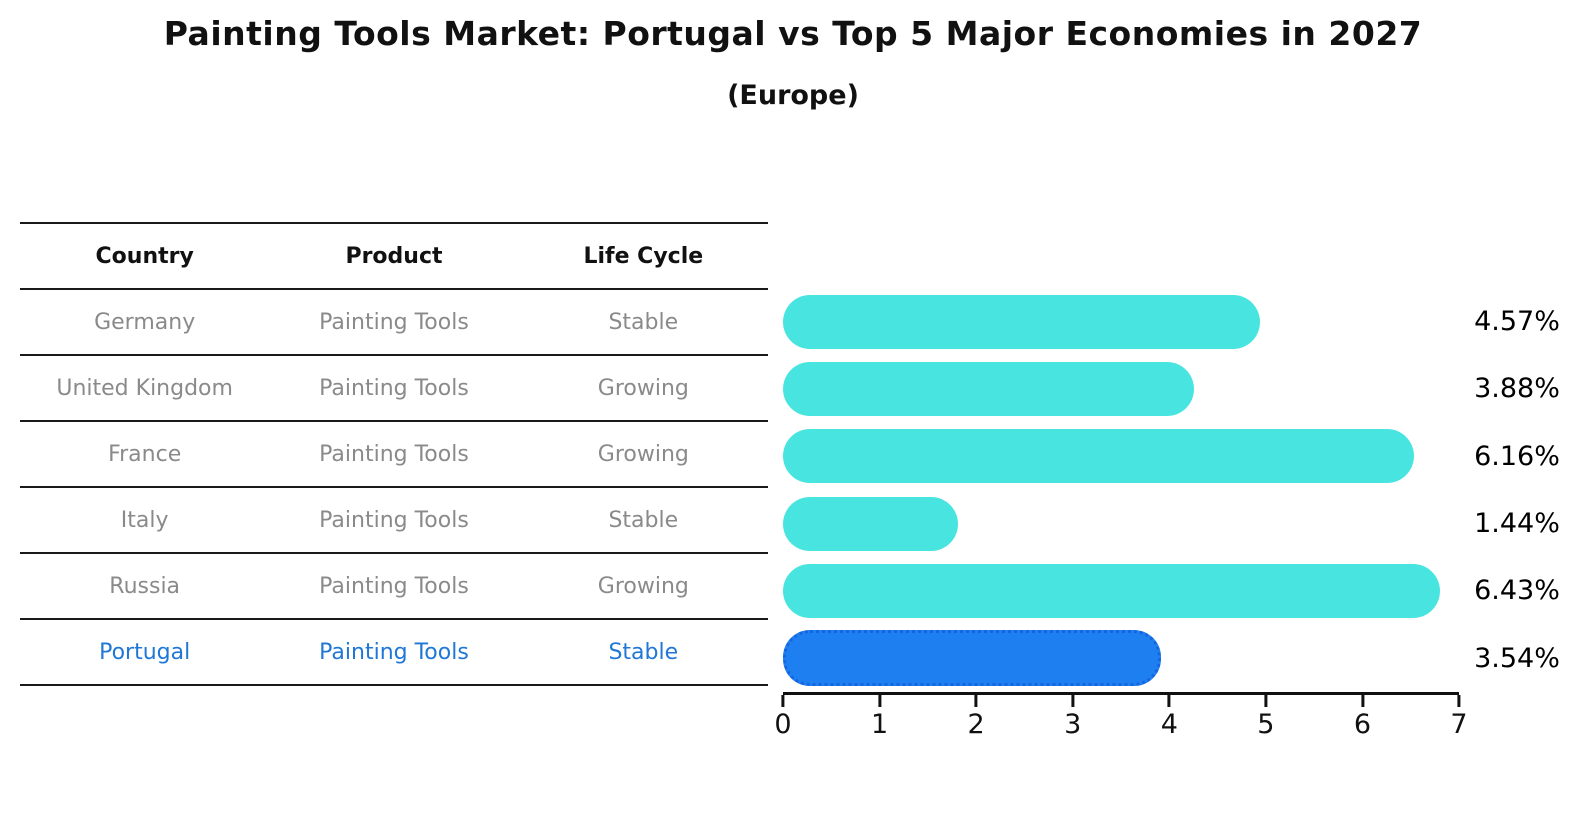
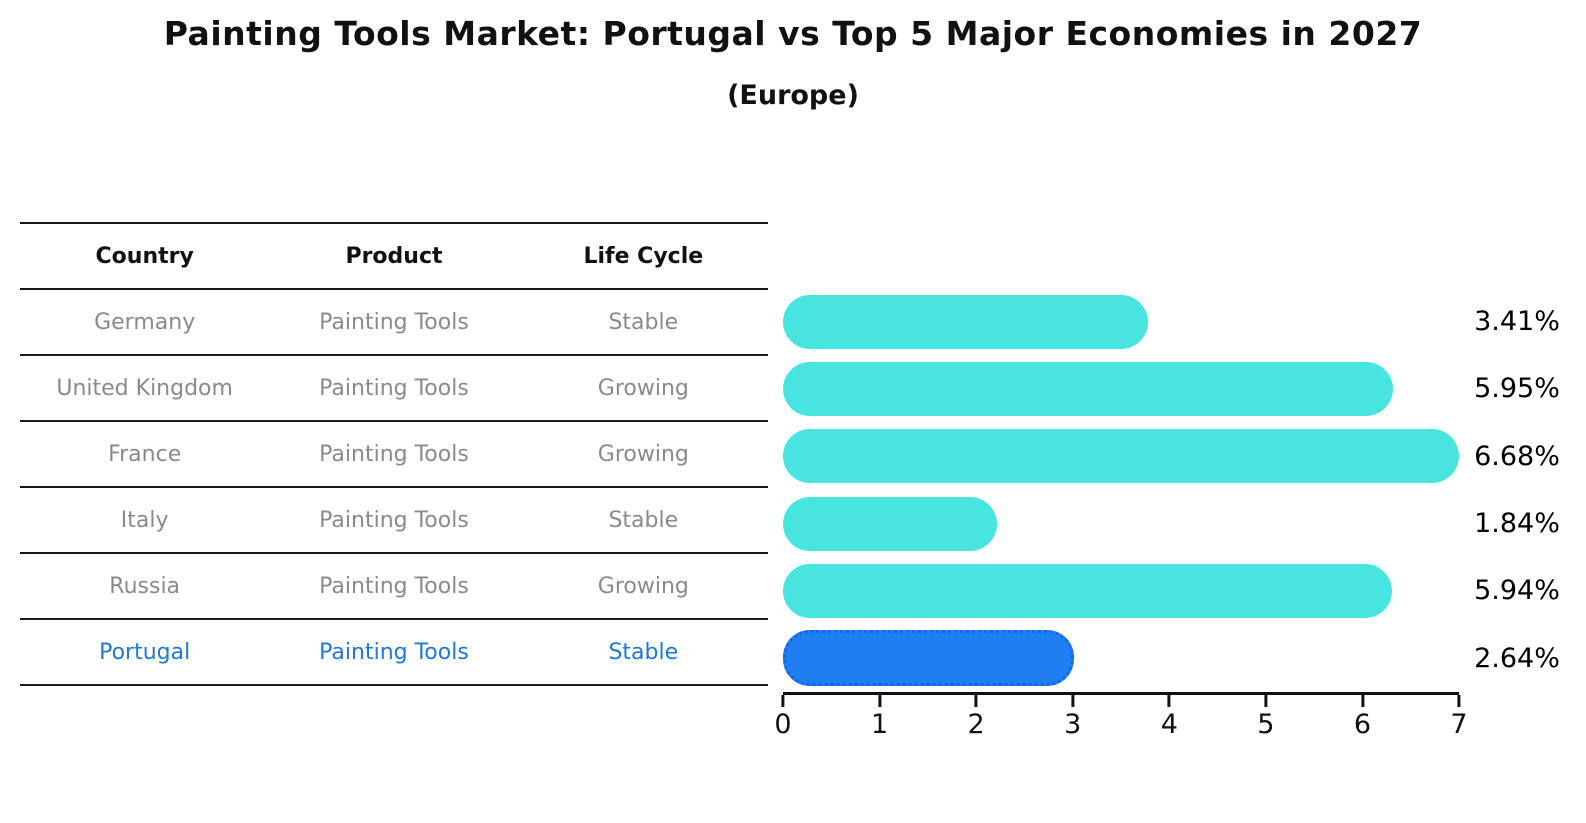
Germany: 4.57% -> 3.41%
United Kingdom: 3.88% -> 5.95%
France: 6.16% -> 6.68%
Italy: 1.44% -> 1.84%
Russia: 6.43% -> 5.94%
Portugal: 3.54% -> 2.64%
